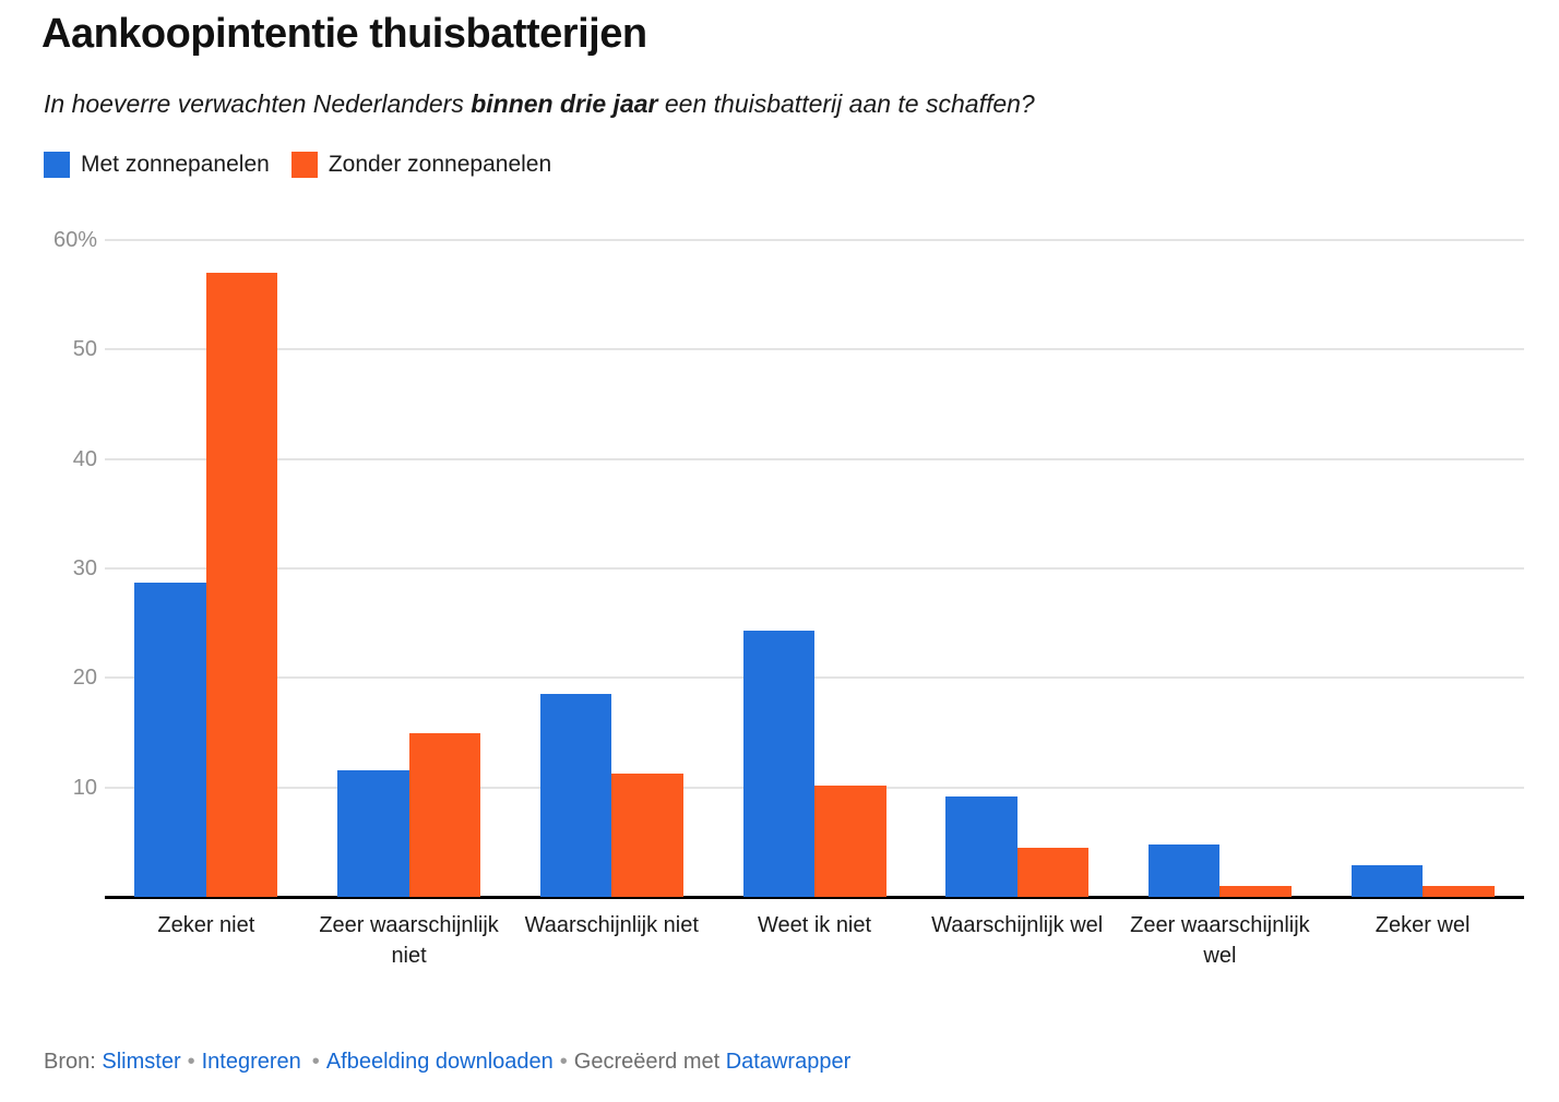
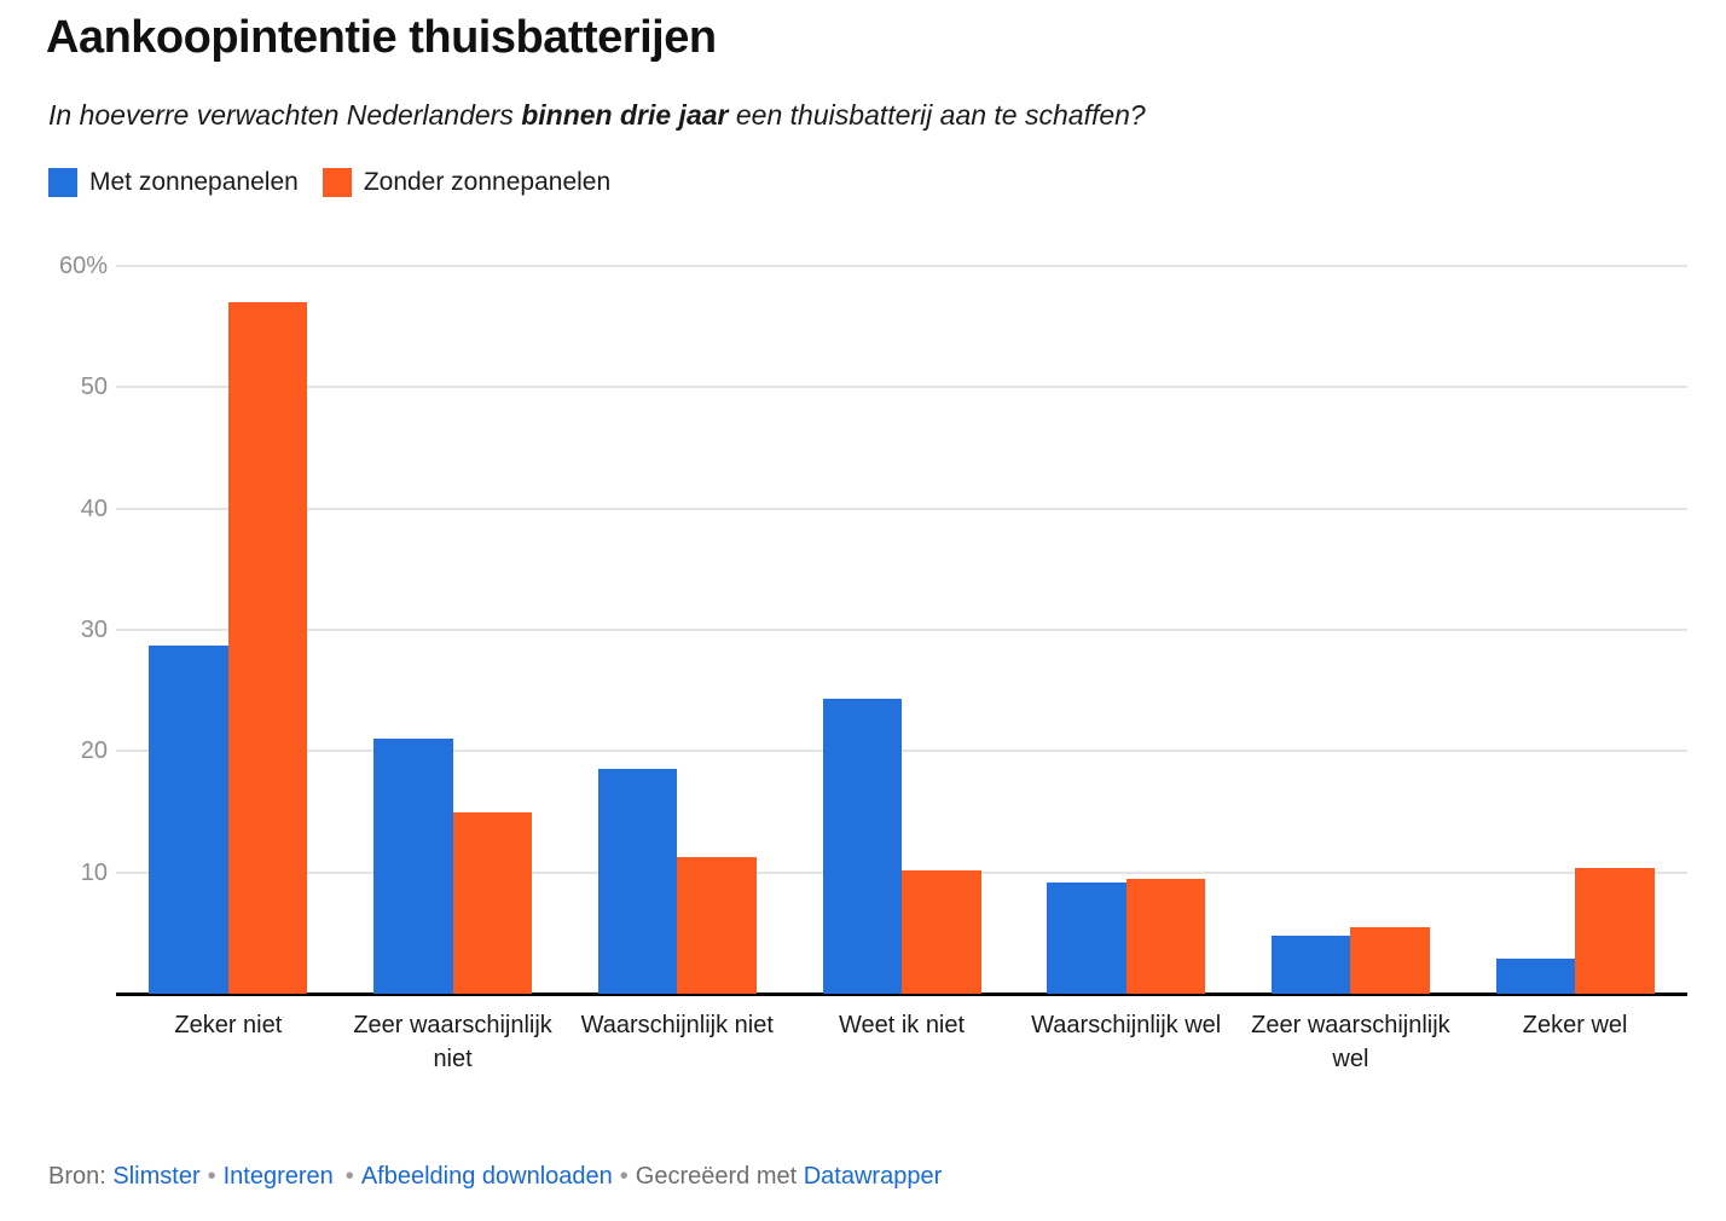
Met zonnepanelen/Zeer waarschijnlijk niet: 11.6% -> 21.0%
Zonder zonnepanelen/Waarschijnlijk wel: 4.5% -> 9.5%
Zonder zonnepanelen/Zeer waarschijnlijk wel: 1.0% -> 5.5%
Zonder zonnepanelen/Zeker wel: 1.0% -> 10.4%
